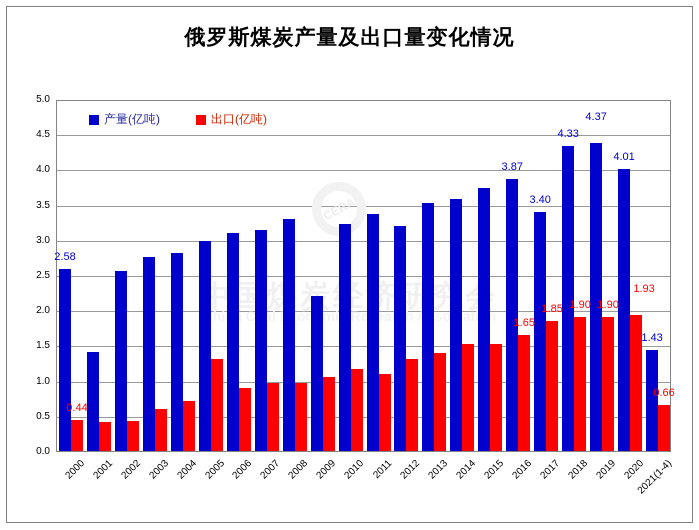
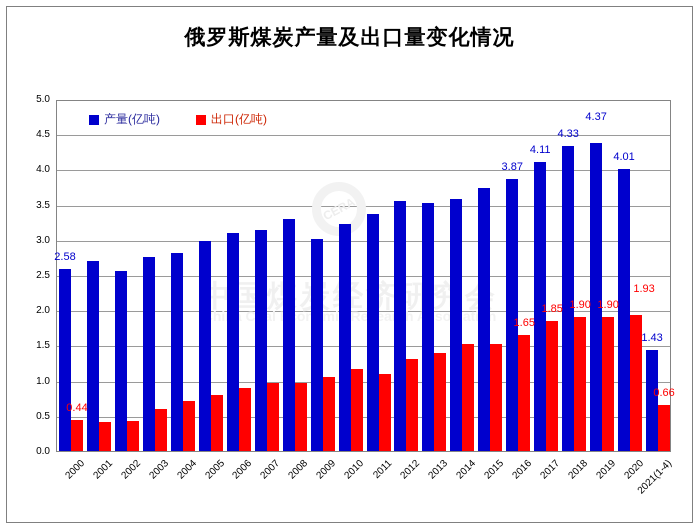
产量(亿吨)/2001: 1.4 -> 2.7
出口(亿吨)/2005: 1.3 -> 0.8
产量(亿吨)/2009: 2.2 -> 3.0
产量(亿吨)/2012: 3.2 -> 3.5
产量(亿吨)/2017: 3.40 -> 4.11
